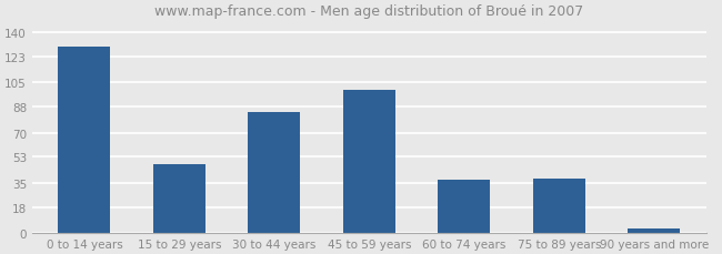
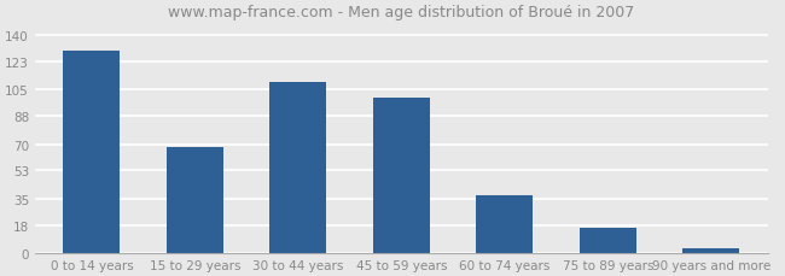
15 to 29 years: 48 -> 68
30 to 44 years: 84 -> 110
75 to 89 years: 38 -> 16
